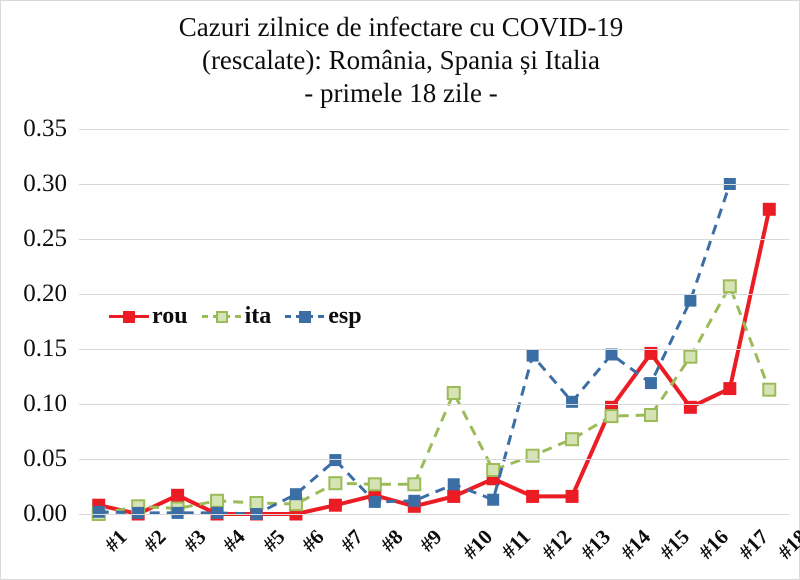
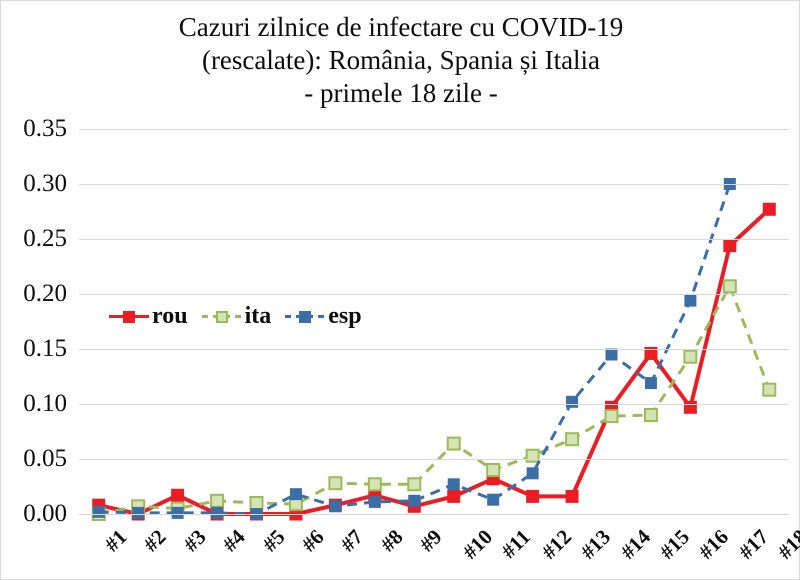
esp/#7: 0.049 -> 0.007
ita/#10: 0.110 -> 0.064
esp/#12: 0.144 -> 0.037
rou/#17: 0.114 -> 0.244
